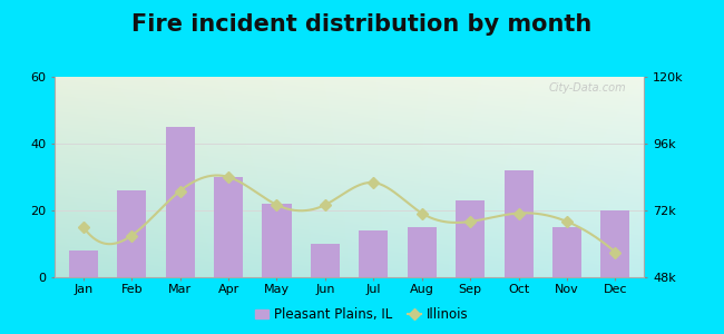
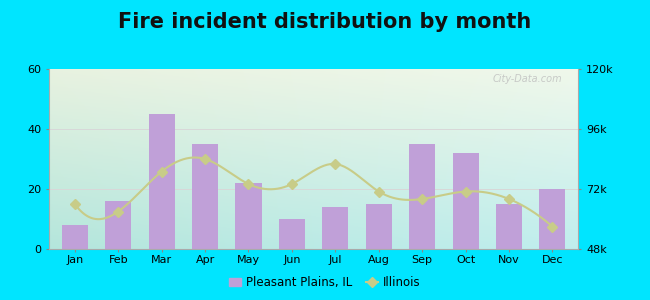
Pleasant Plains, IL/Feb: 26 -> 16
Pleasant Plains, IL/Apr: 30 -> 35
Pleasant Plains, IL/Sep: 23 -> 35
